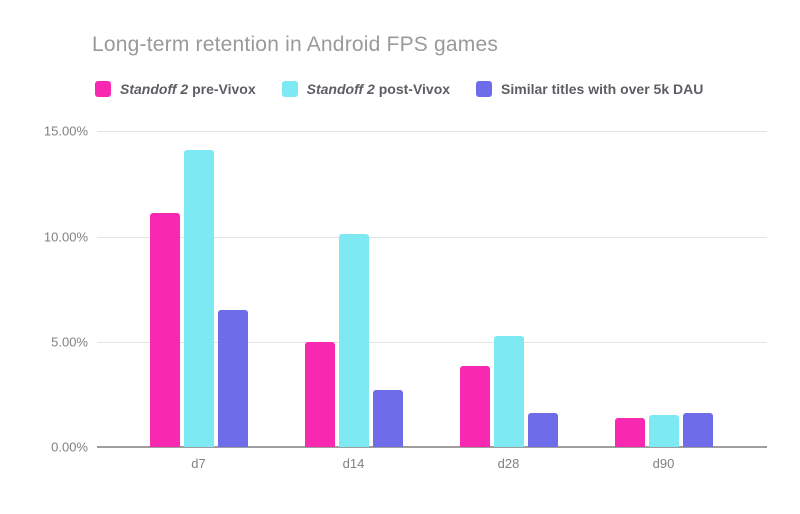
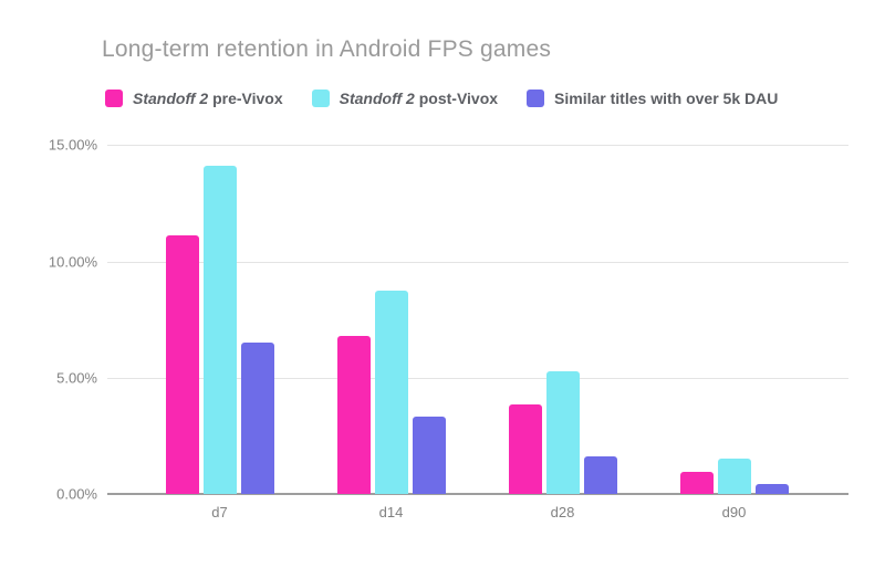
Standoff 2 pre-Vivox/d14: 5.0% -> 6.8%
Standoff 2 post-Vivox/d14: 10.1% -> 8.8%
Similar titles with over 5k DAU/d14: 2.7% -> 3.3%
Standoff 2 pre-Vivox/d90: 1.4% -> 0.9%
Similar titles with over 5k DAU/d90: 1.6% -> 0.5%
